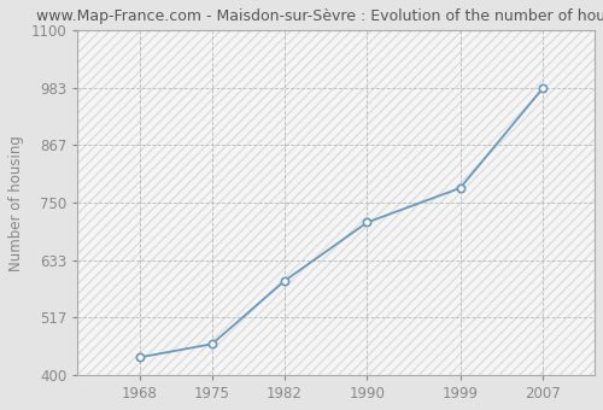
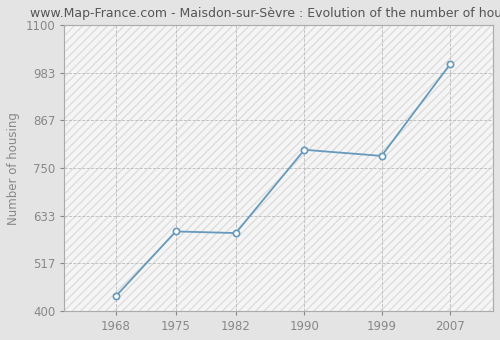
1975: 463 -> 595
1990: 710 -> 795
2007: 983 -> 1005
